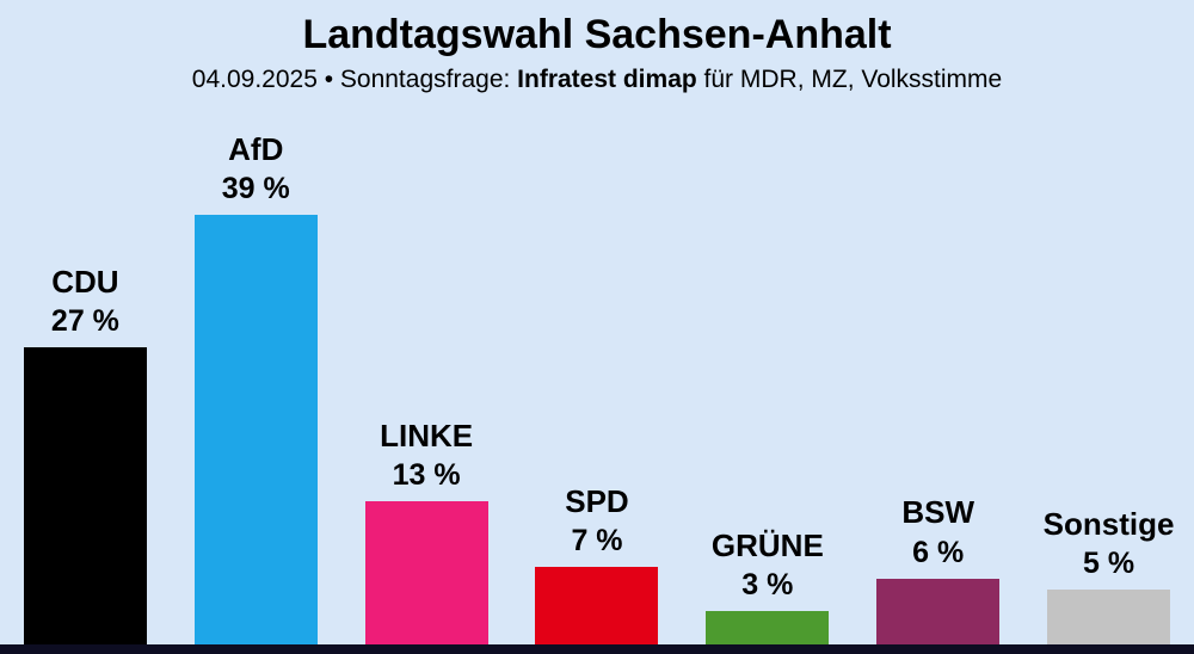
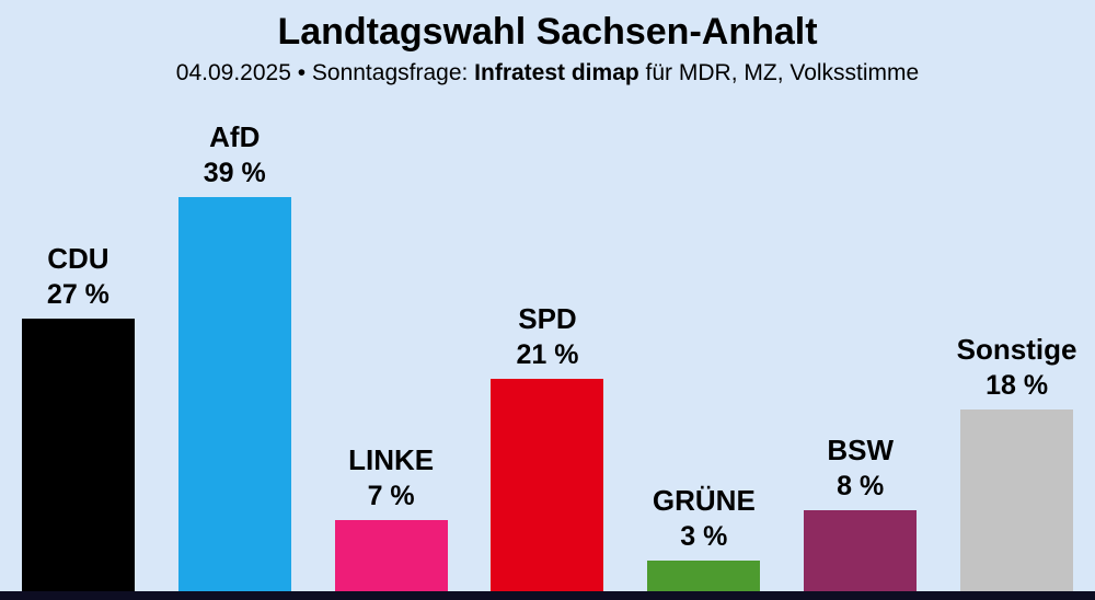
LINKE: 13 -> 7
SPD: 7 -> 21
BSW: 6 -> 8
Sonstige: 5 -> 18
